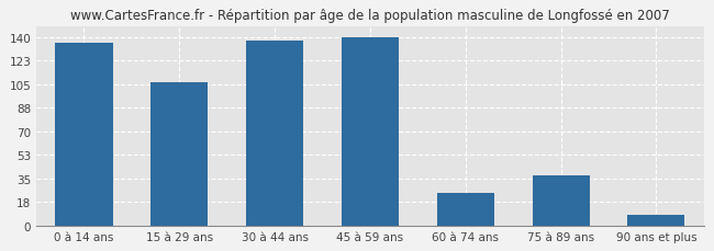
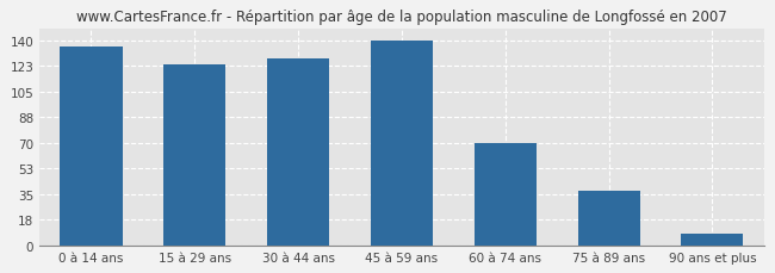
15 à 29 ans: 107 -> 124
30 à 44 ans: 138 -> 128
60 à 74 ans: 24 -> 70
